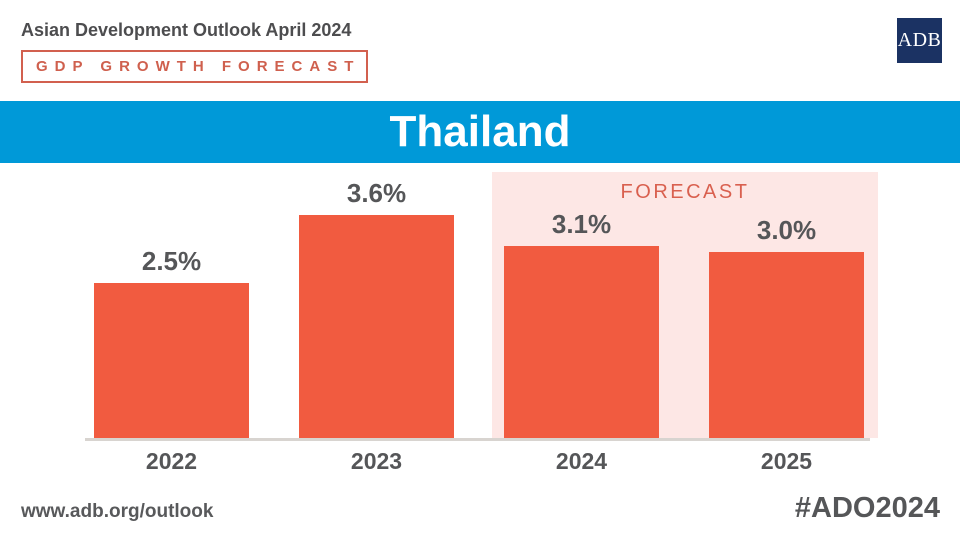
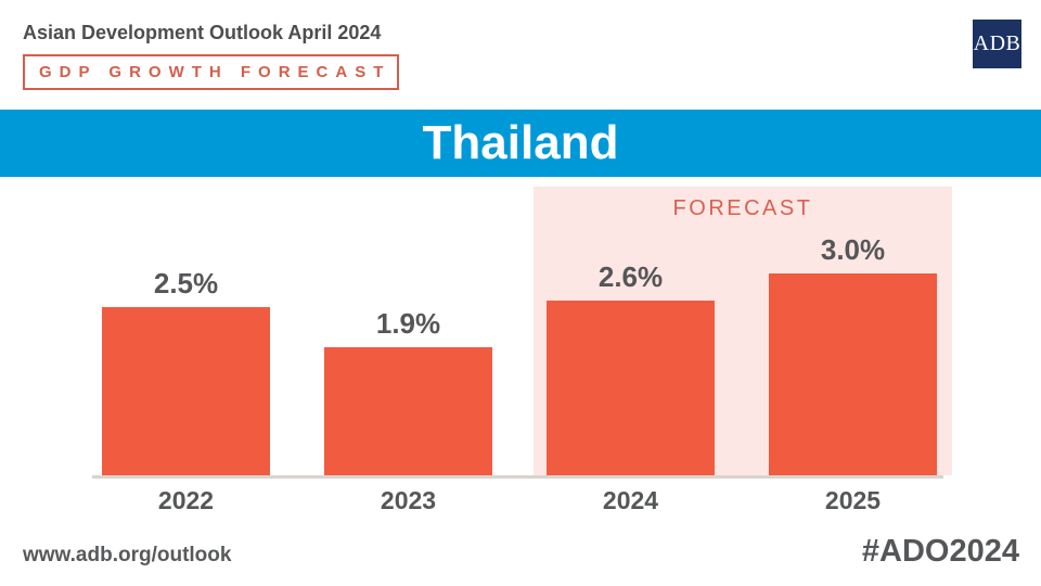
2023: 3.6% -> 1.9%
2024: 3.1% -> 2.6%
